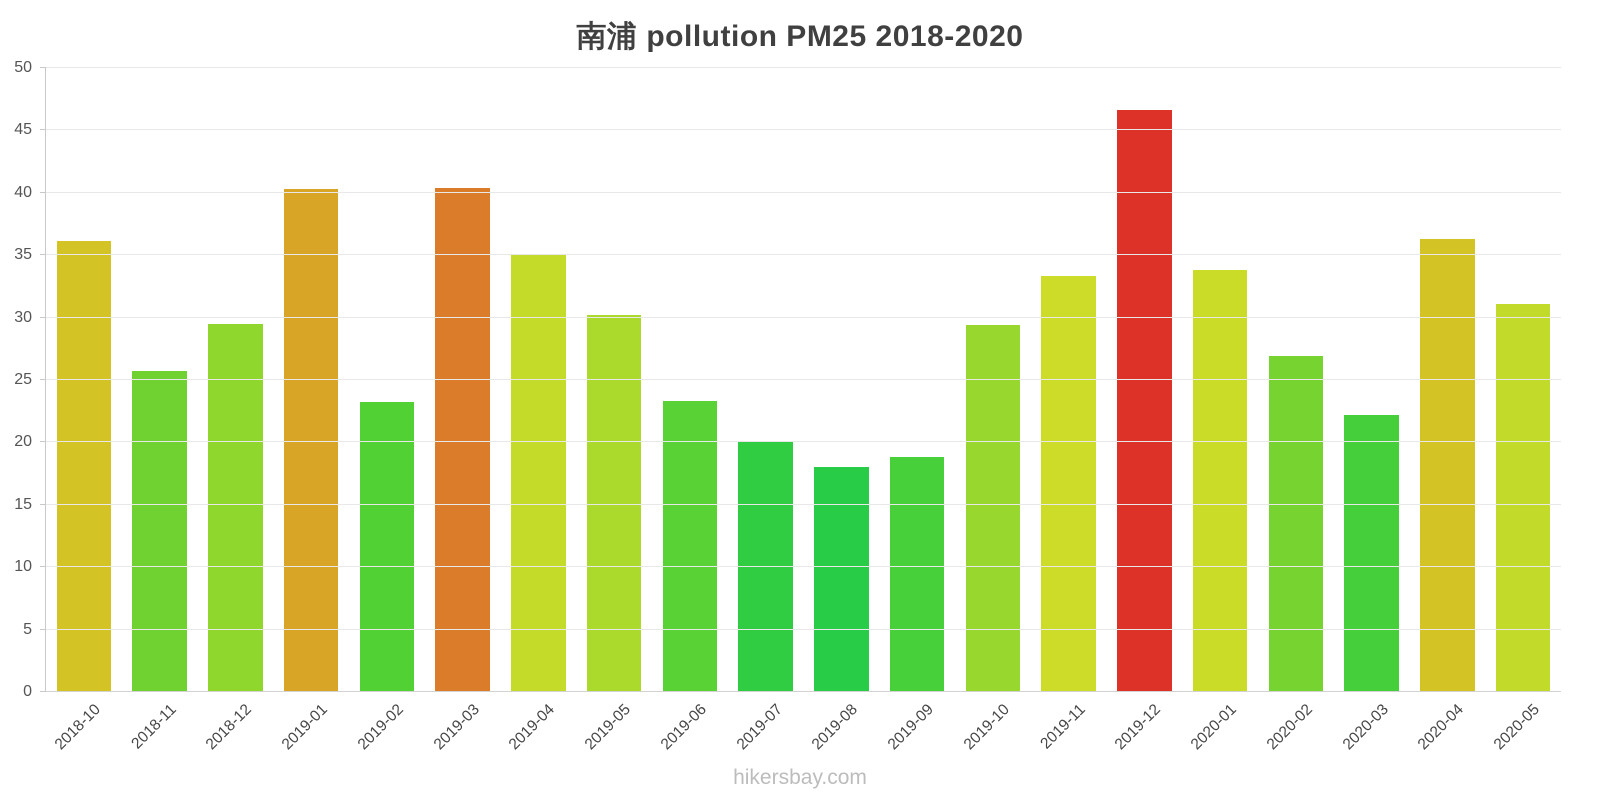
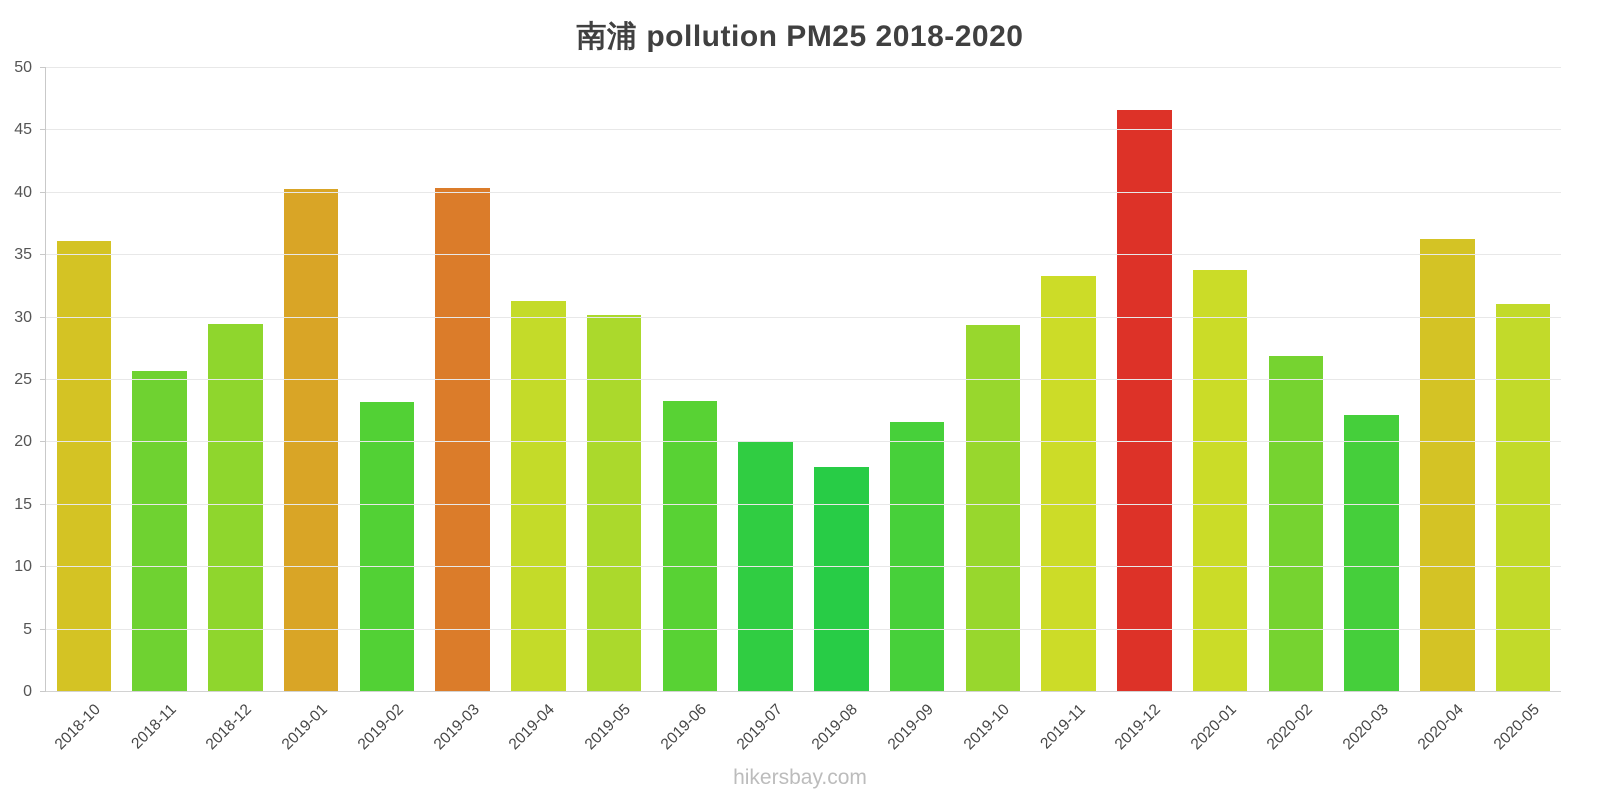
2019-04: 35.0 -> 31.3
2019-09: 18.8 -> 21.6
